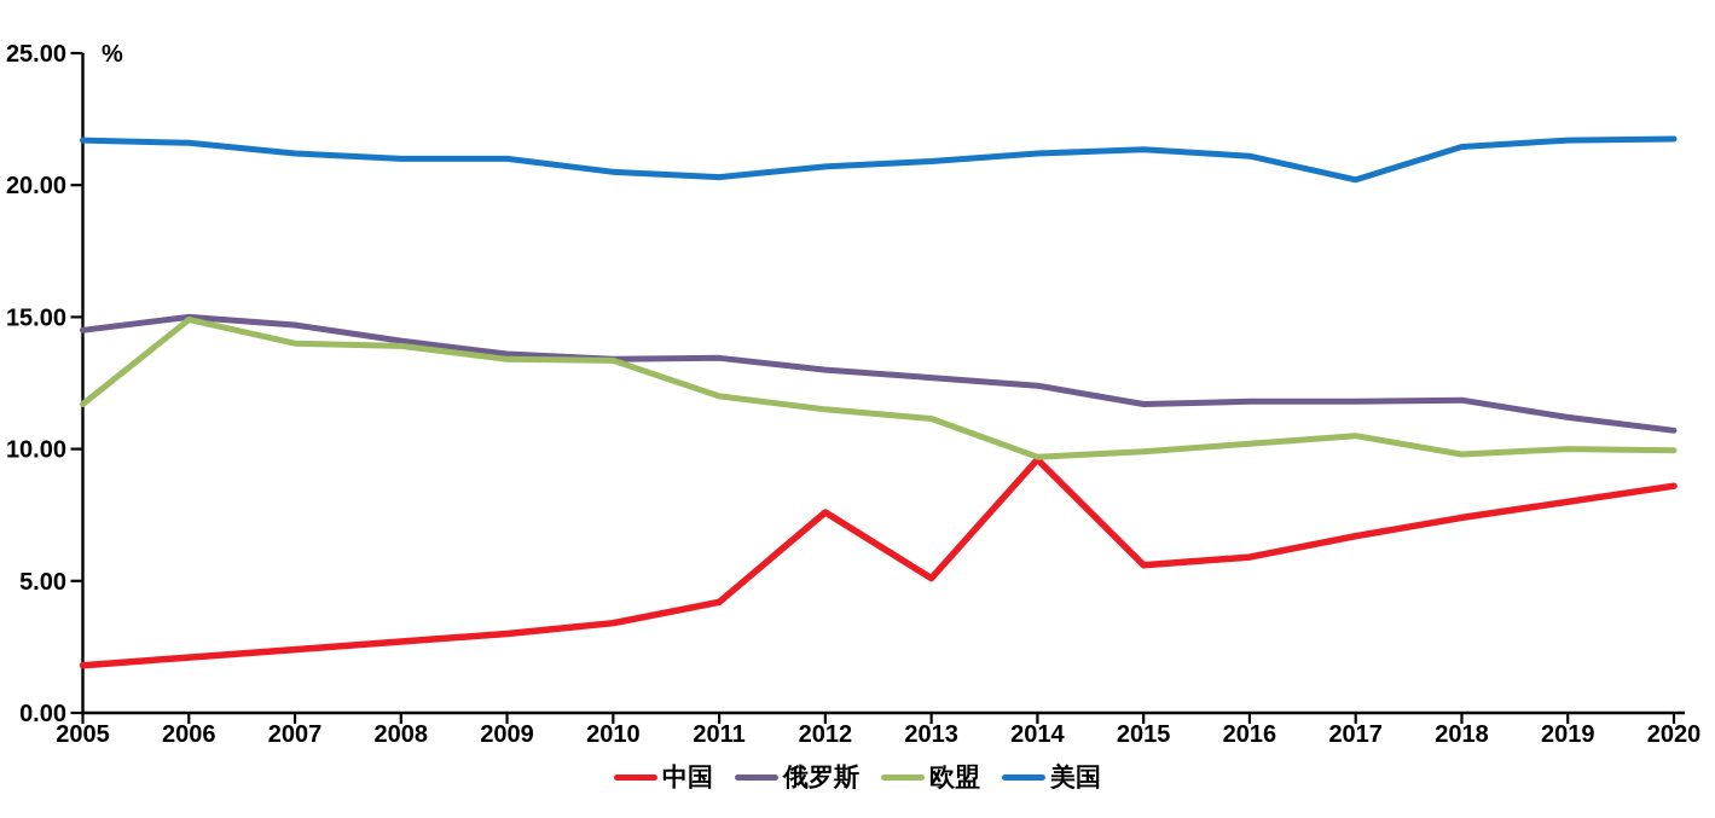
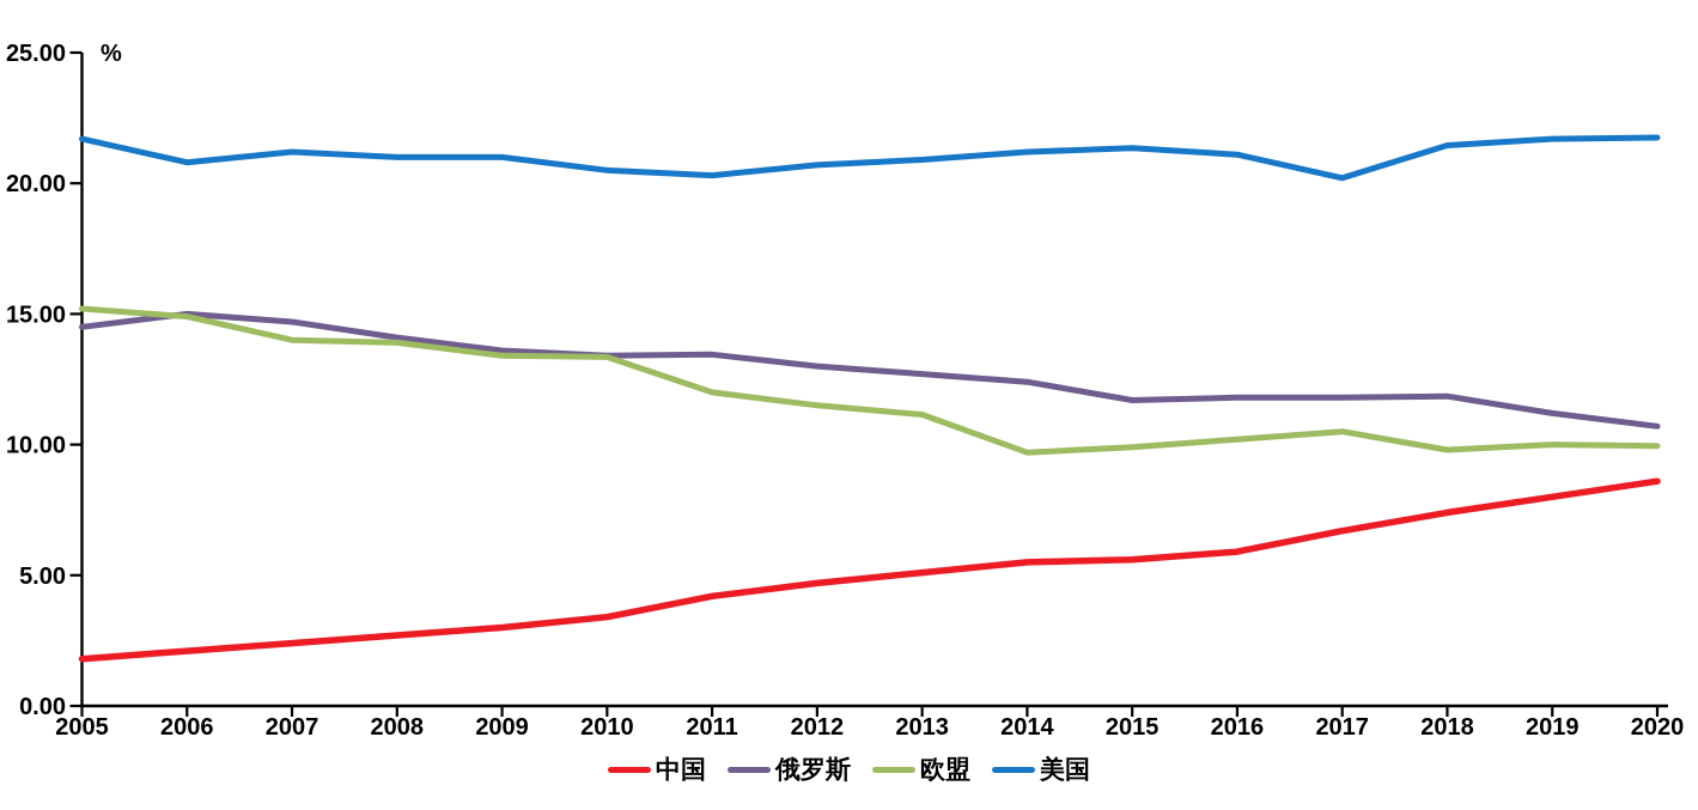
欧盟/2005: 11.7 -> 15.2
美国/2006: 21.6 -> 20.8
中国/2012: 7.6 -> 4.7
中国/2014: 9.6 -> 5.5
